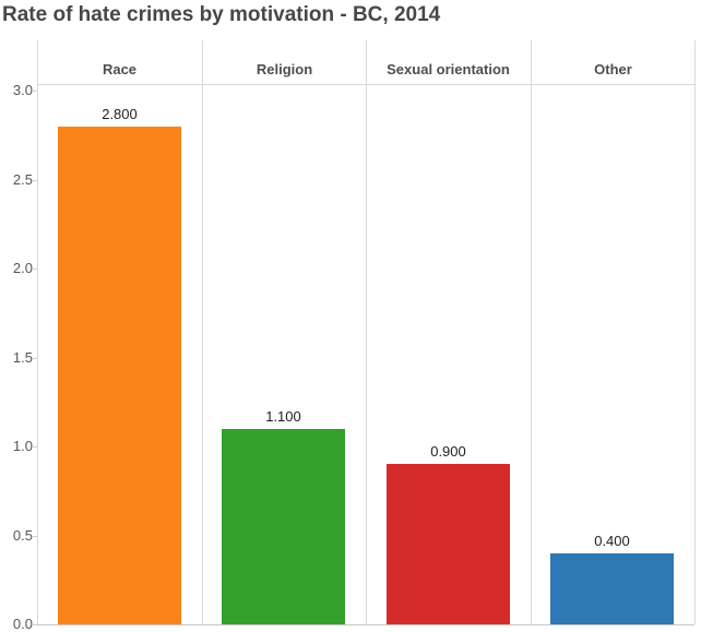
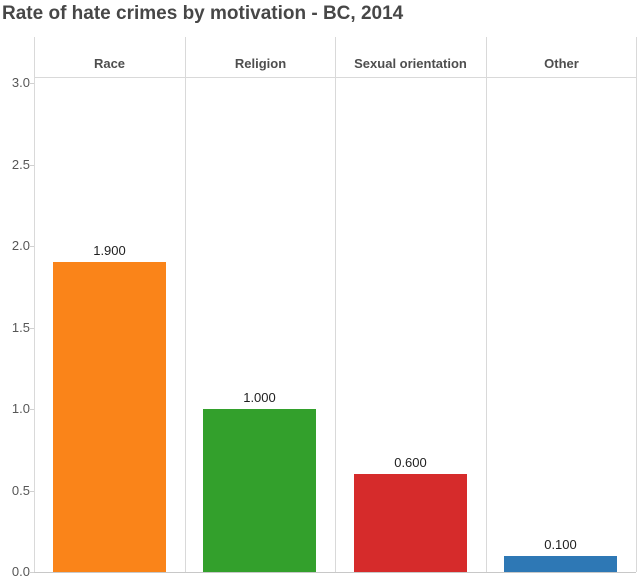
Race: 2.800 -> 1.900
Religion: 1.100 -> 1.000
Sexual orientation: 0.900 -> 0.600
Other: 0.400 -> 0.100
